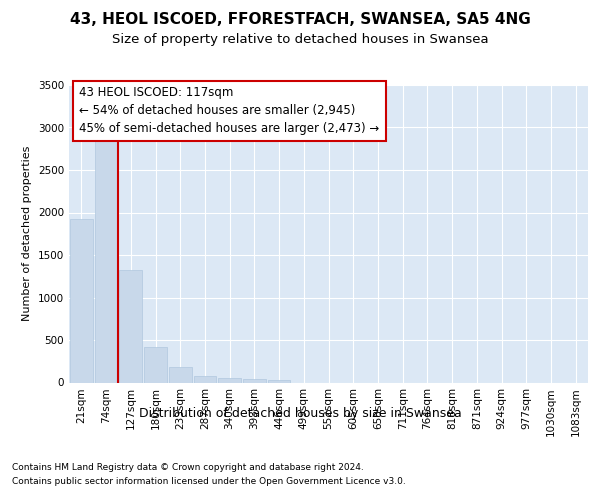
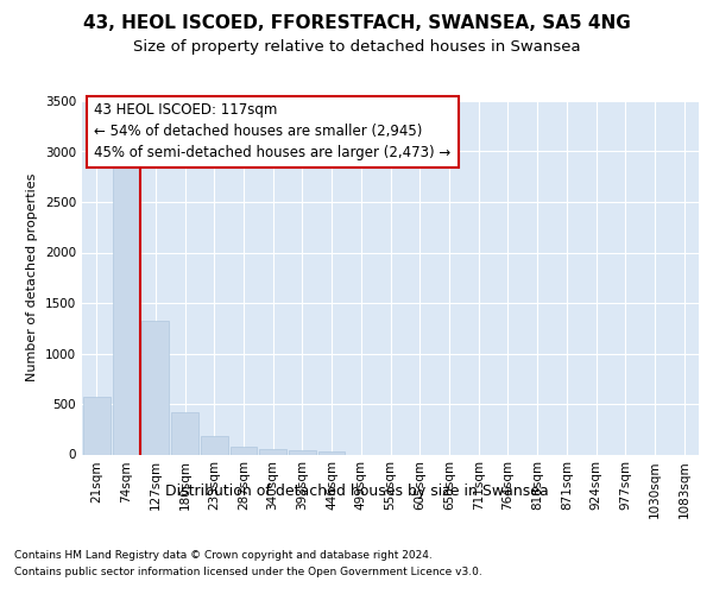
21sqm: 1920 -> 570
